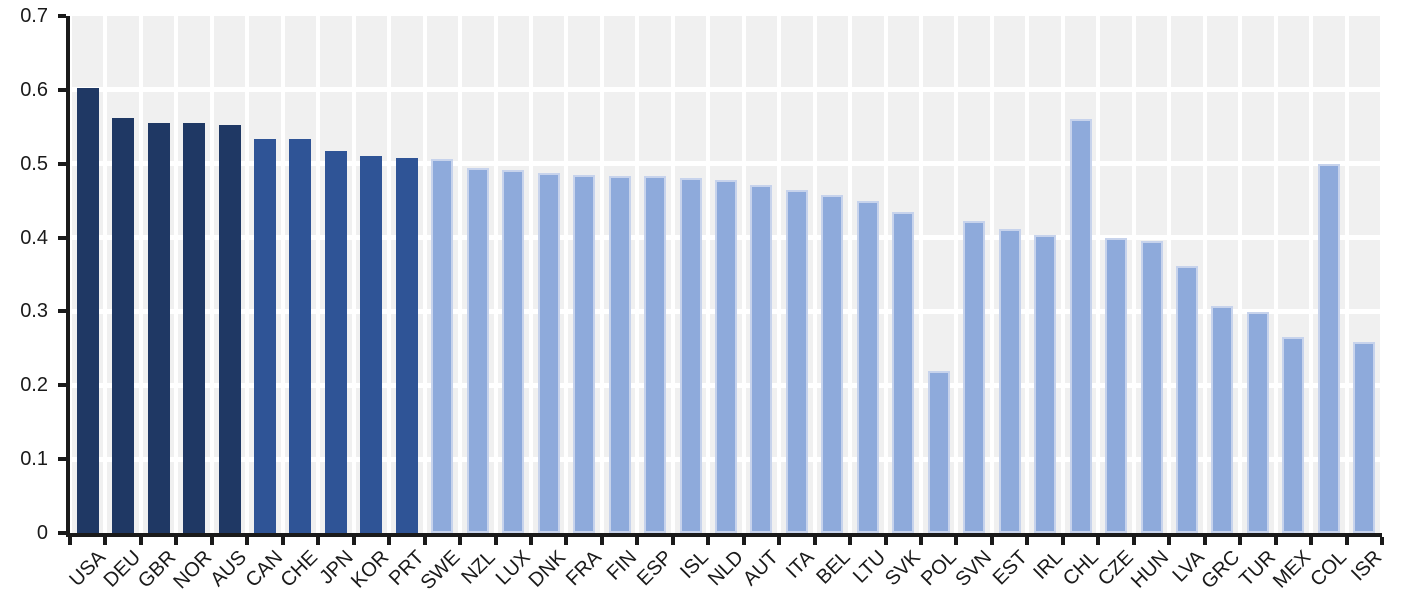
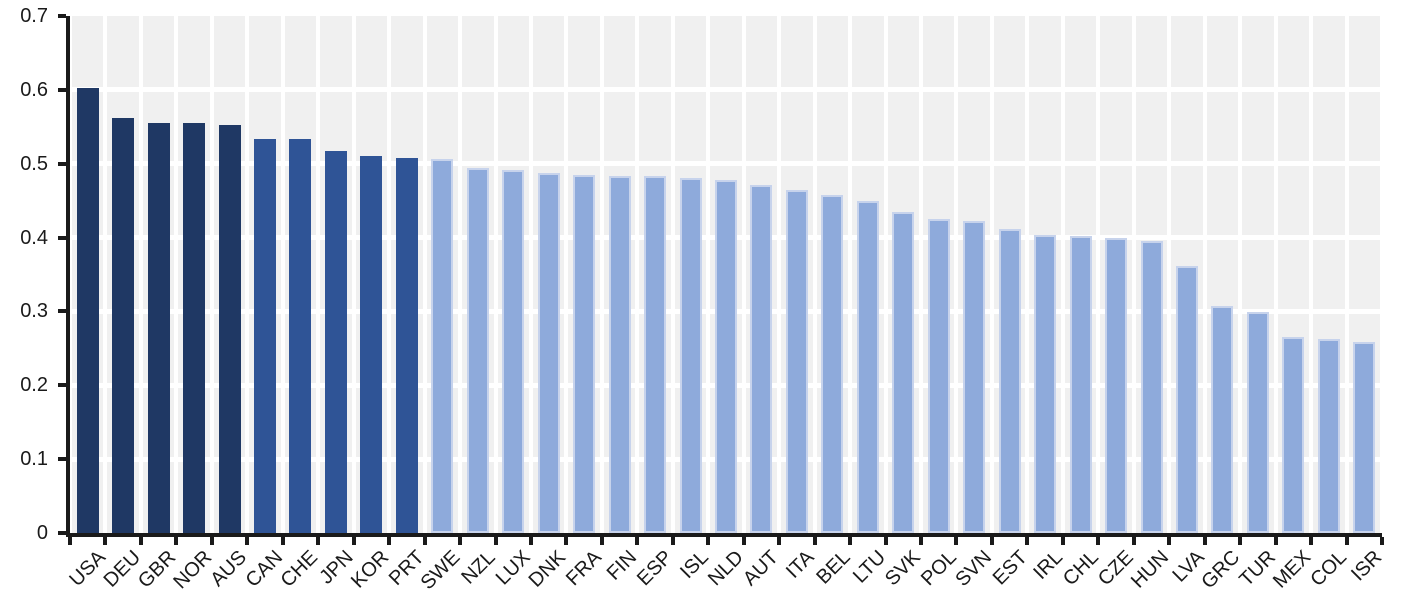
POL: 0.22 -> 0.42
CHL: 0.56 -> 0.40
COL: 0.50 -> 0.26
